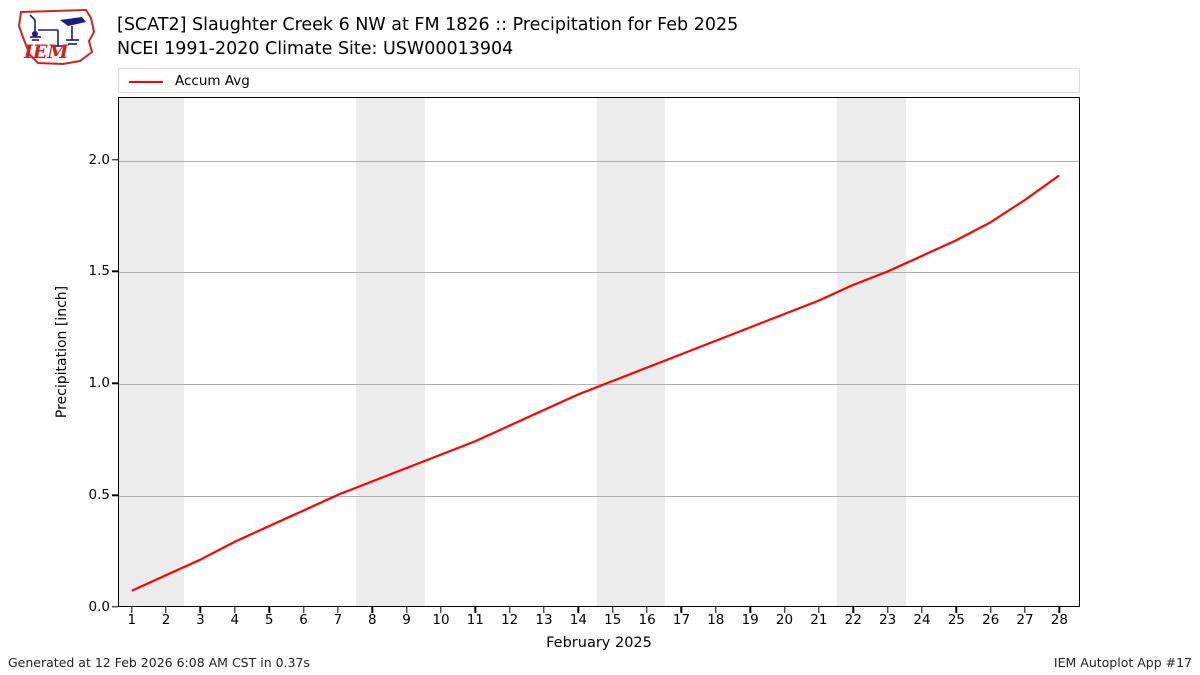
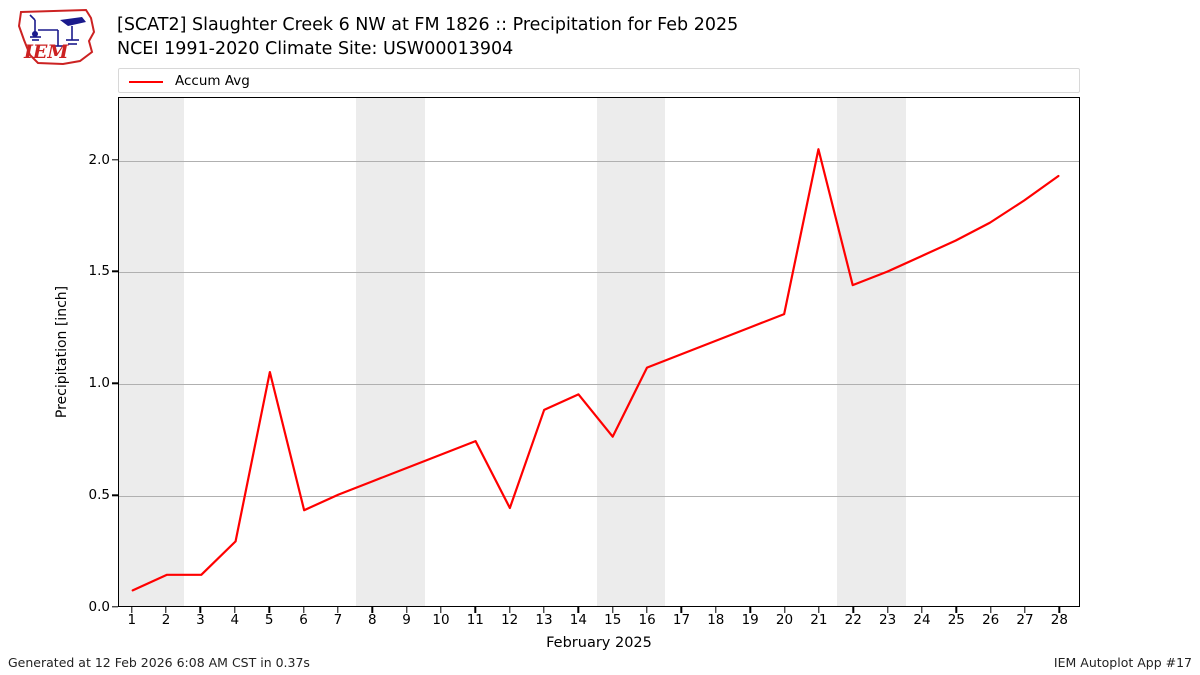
3: 0.21 -> 0.14
5: 0.36 -> 1.05
12: 0.81 -> 0.44
15: 1.01 -> 0.76
21: 1.37 -> 2.05
